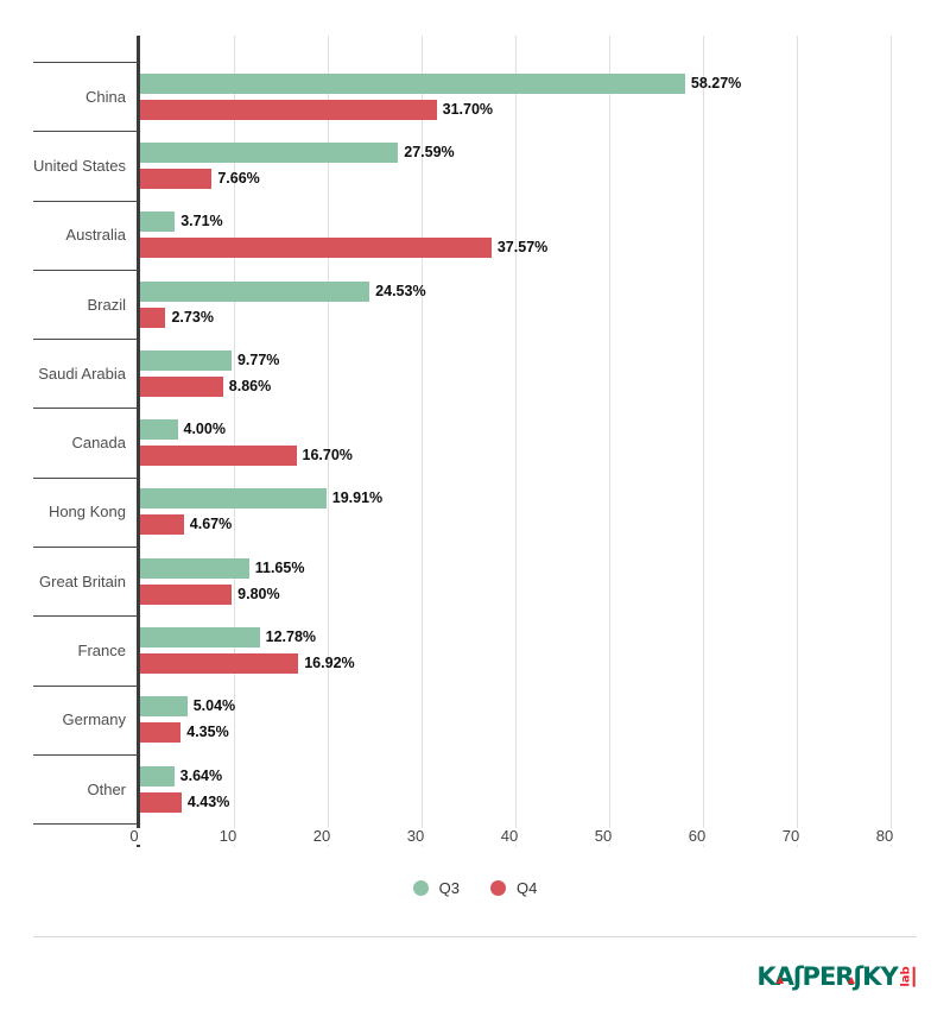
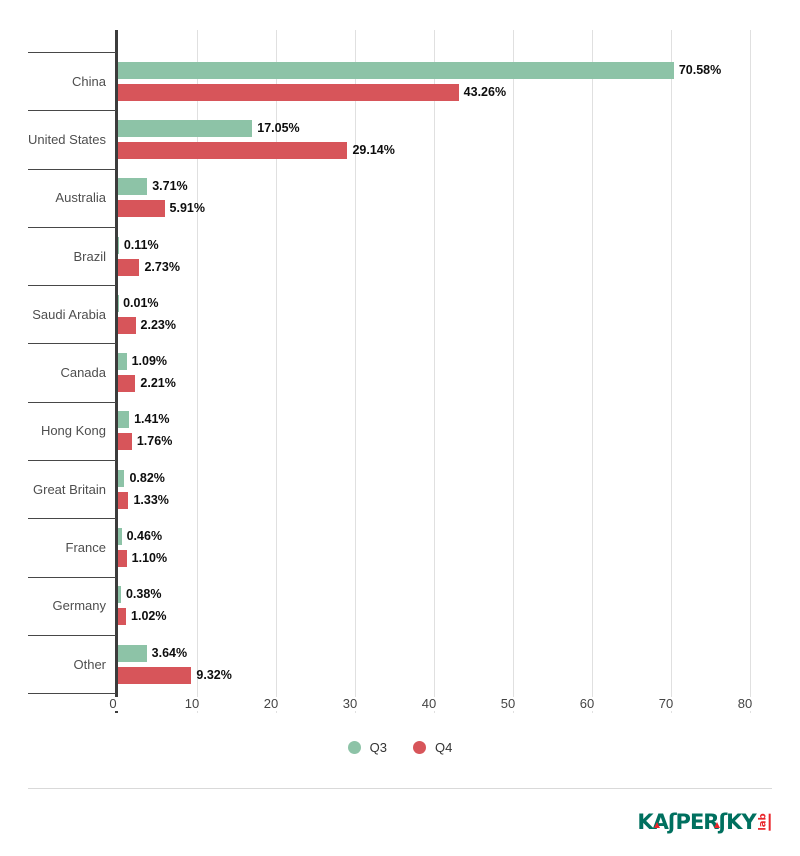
Q3/China: 58.27% -> 70.58%
Q4/China: 31.70% -> 43.26%
Q3/United States: 27.59% -> 17.05%
Q4/United States: 7.66% -> 29.14%
Q4/Australia: 37.57% -> 5.91%
Q3/Brazil: 24.53% -> 0.11%
Q3/Saudi Arabia: 9.77% -> 0.01%
Q4/Saudi Arabia: 8.86% -> 2.23%
Q3/Canada: 4.00% -> 1.09%
Q4/Canada: 16.70% -> 2.21%
Q3/Hong Kong: 19.91% -> 1.41%
Q4/Hong Kong: 4.67% -> 1.76%
Q3/Great Britain: 11.65% -> 0.82%
Q4/Great Britain: 9.80% -> 1.33%
Q3/France: 12.78% -> 0.46%
Q4/France: 16.92% -> 1.10%
Q3/Germany: 5.04% -> 0.38%
Q4/Germany: 4.35% -> 1.02%
Q4/Other: 4.43% -> 9.32%
